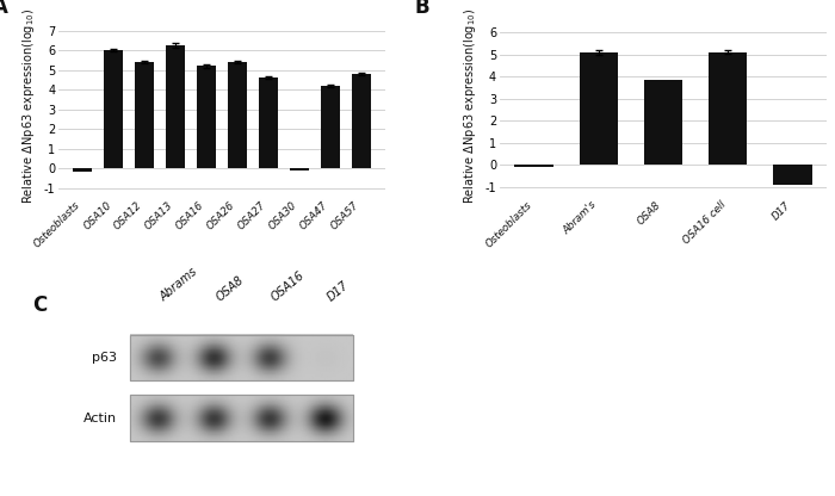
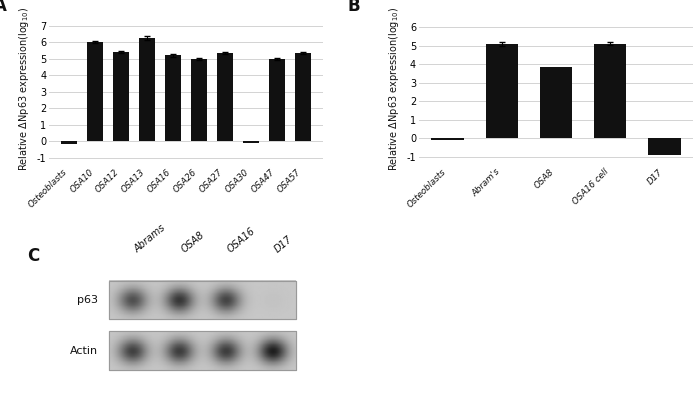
OSA26: 5.4 -> 5.0
OSA27: 4.6 -> 5.3
OSA47: 4.2 -> 5.0
OSA57: 4.8 -> 5.3
